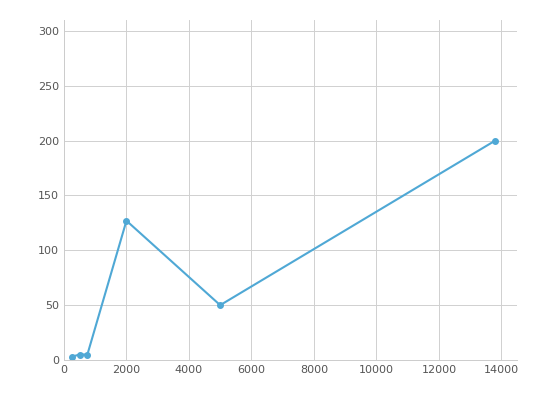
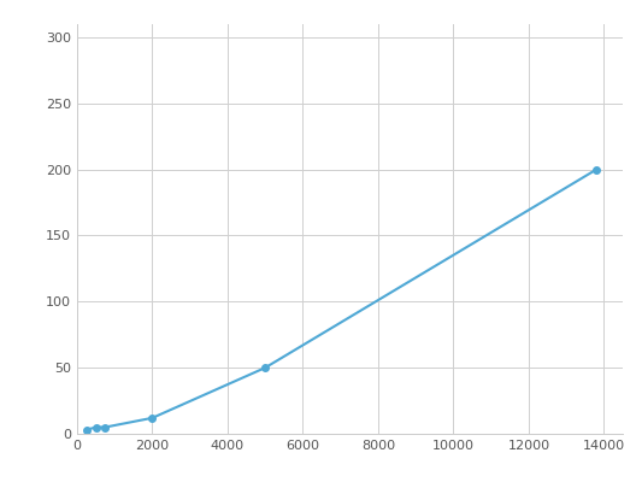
2000: 127 -> 12
